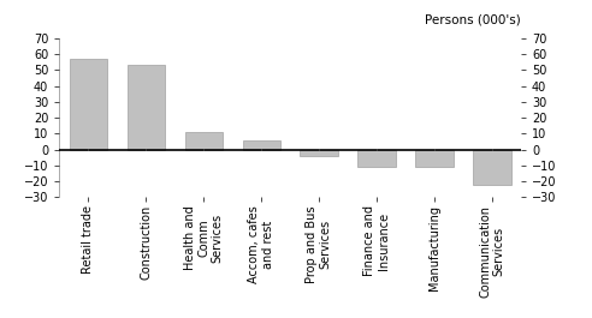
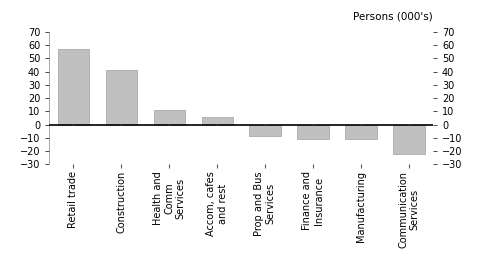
Construction: 53 -> 41
Prop and Bus Services: -4 -> -9
